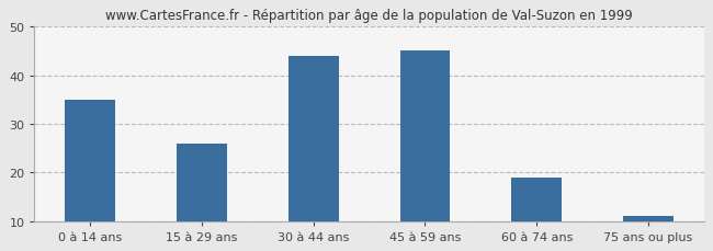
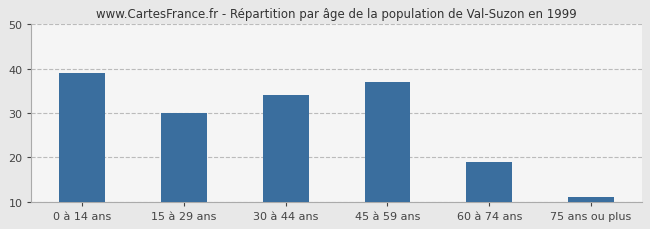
0 à 14 ans: 35 -> 39
15 à 29 ans: 26 -> 30
30 à 44 ans: 44 -> 34
45 à 59 ans: 45 -> 37
